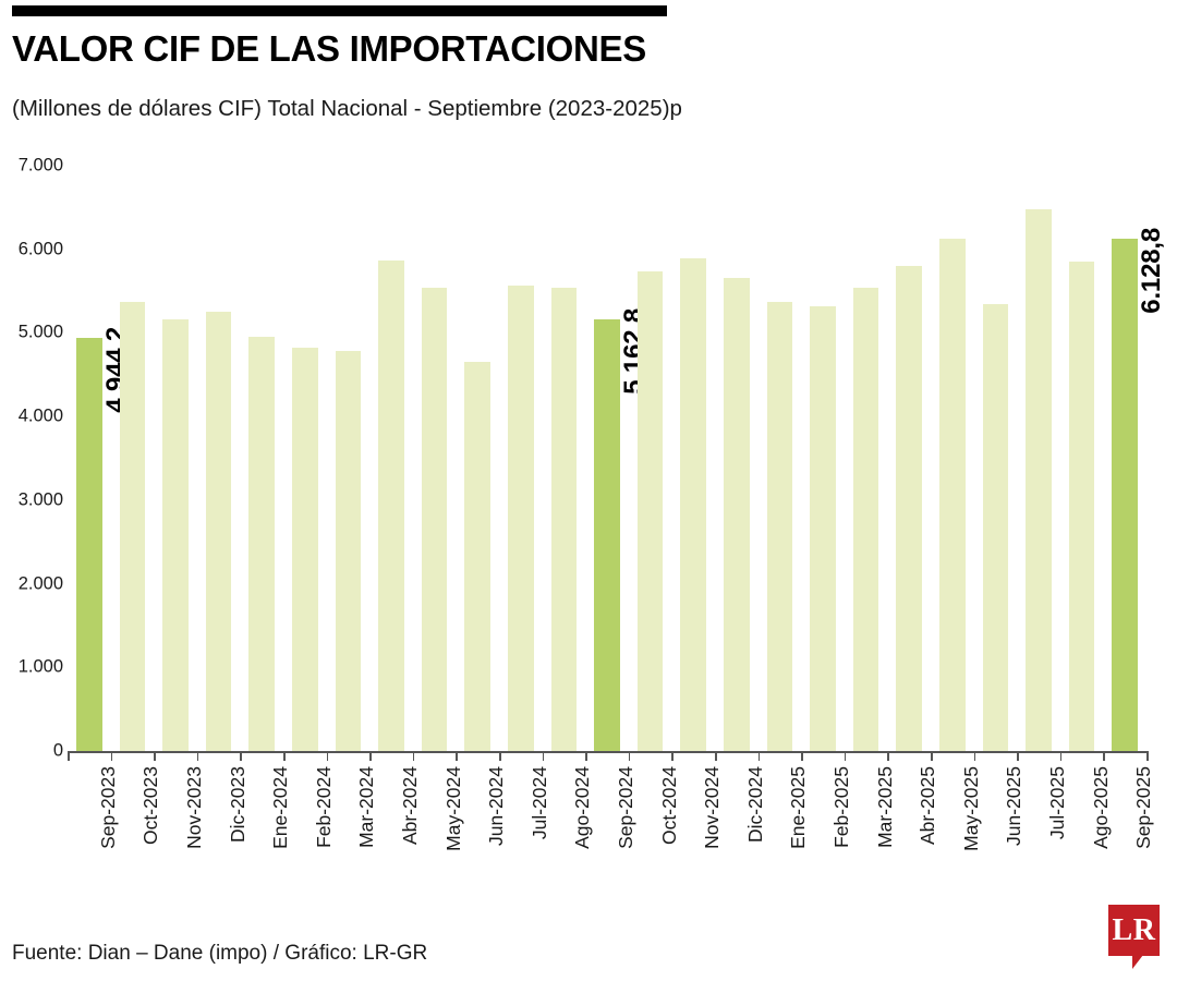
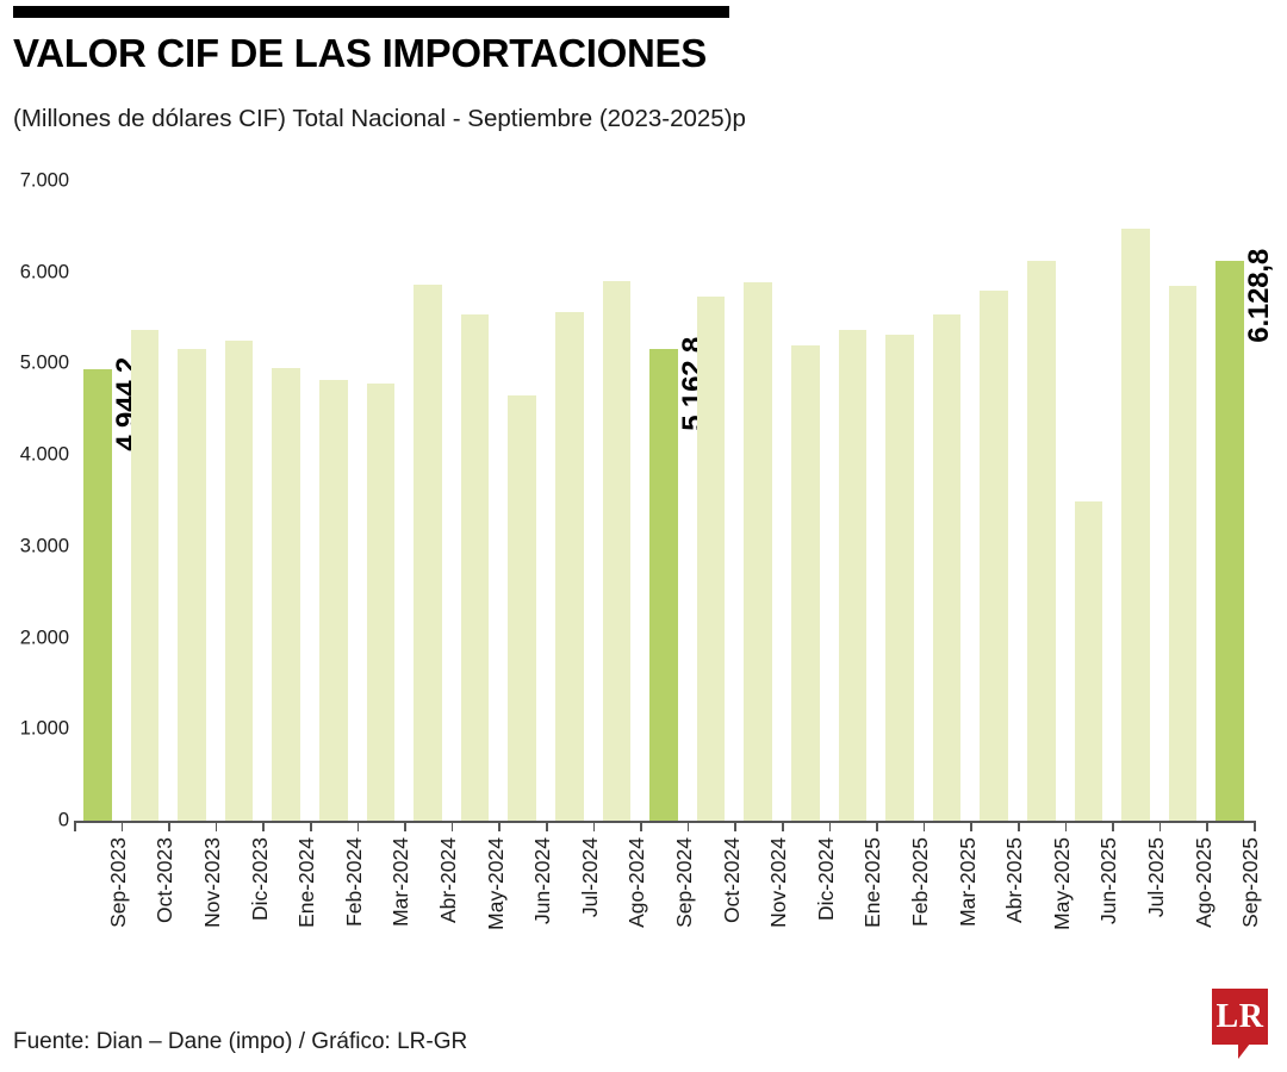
Ago-2024: 5500 -> 5900
Dic-2024: 5700 -> 5200
Jun-2025: 5300 -> 3500
